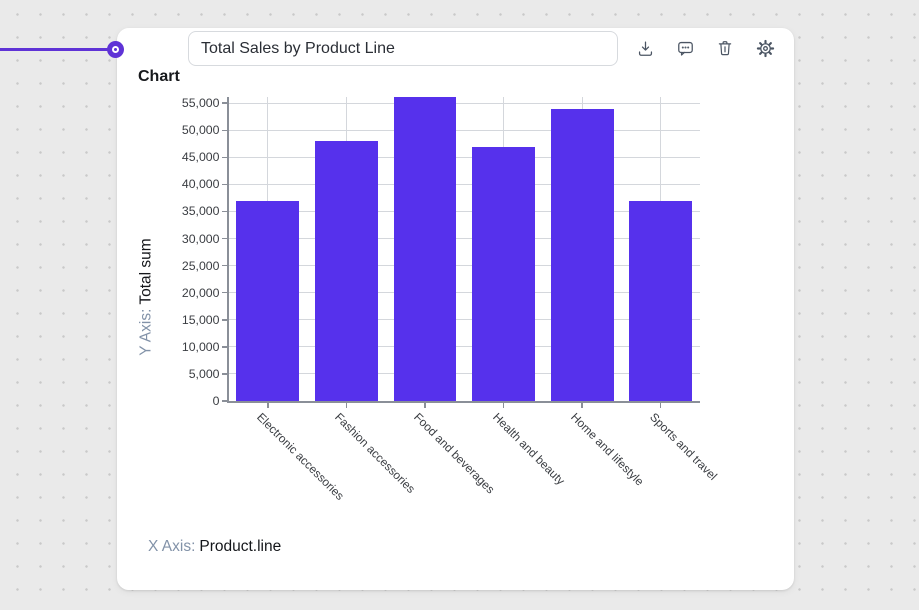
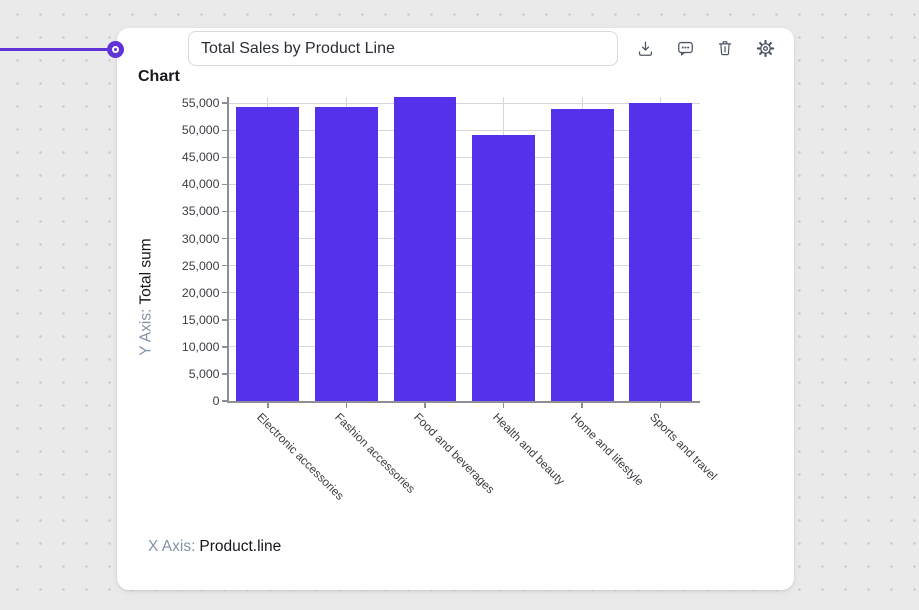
Electronic accessories: 37000 -> 54000
Fashion accessories: 48000 -> 54000
Health and beauty: 47000 -> 49000
Sports and travel: 37000 -> 55000
